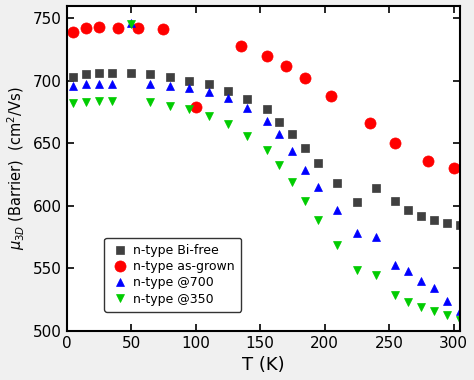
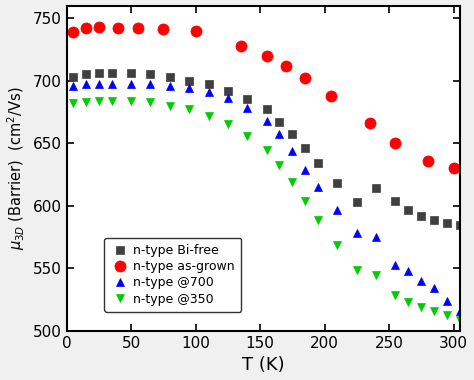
n-type @700/50: 746 -> 697
n-type @350/50: 745 -> 684
n-type as-grown/100: 679 -> 740
